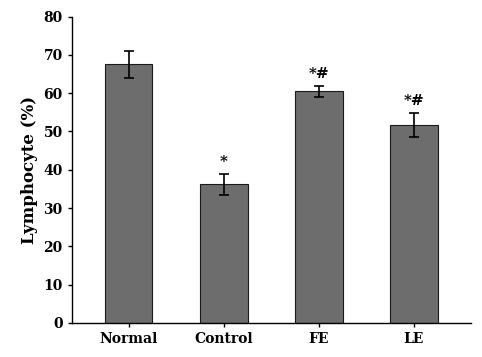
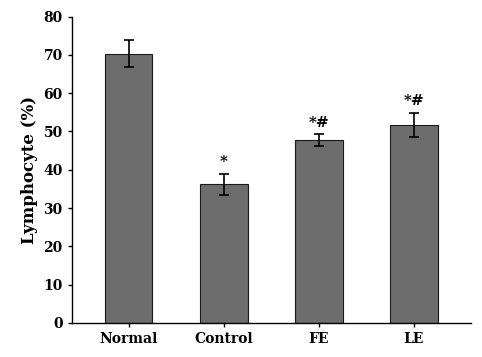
Normal: 67.5 -> 70.3
FE: 60.5 -> 47.8
